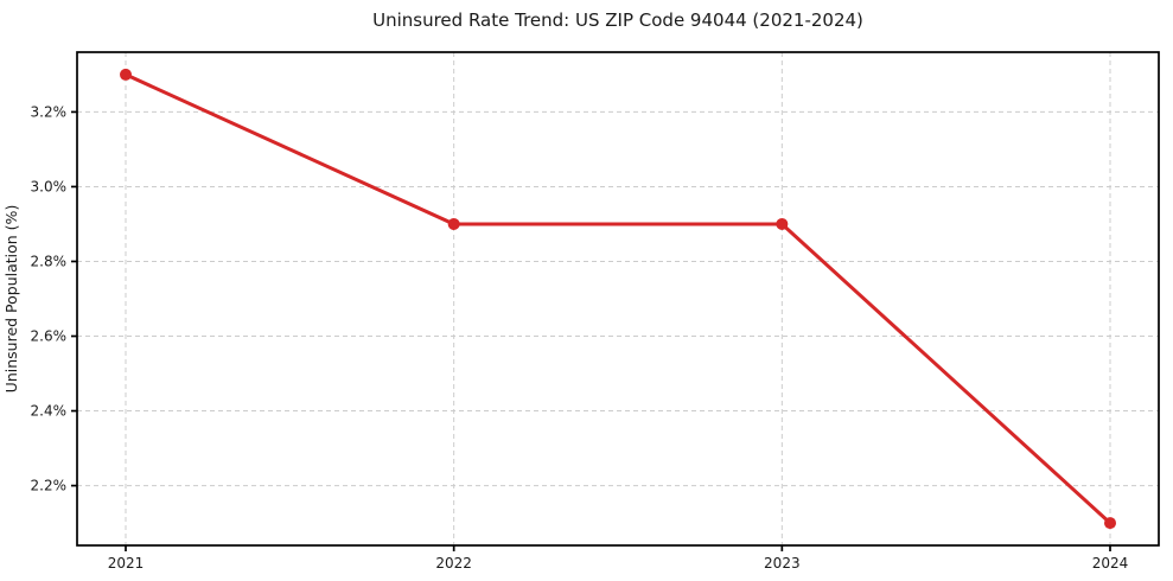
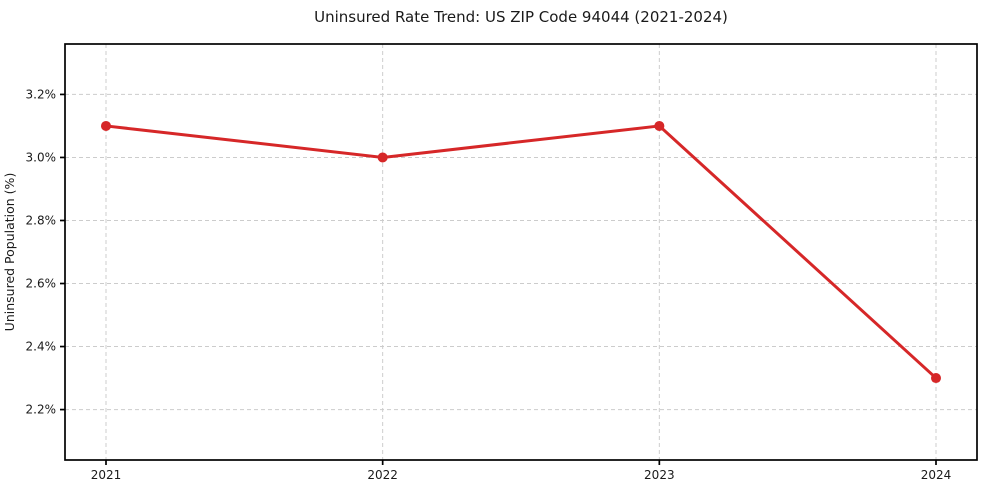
2021: 3.3% -> 3.1%
2022: 2.9% -> 3.0%
2023: 2.9% -> 3.1%
2024: 2.1% -> 2.3%
